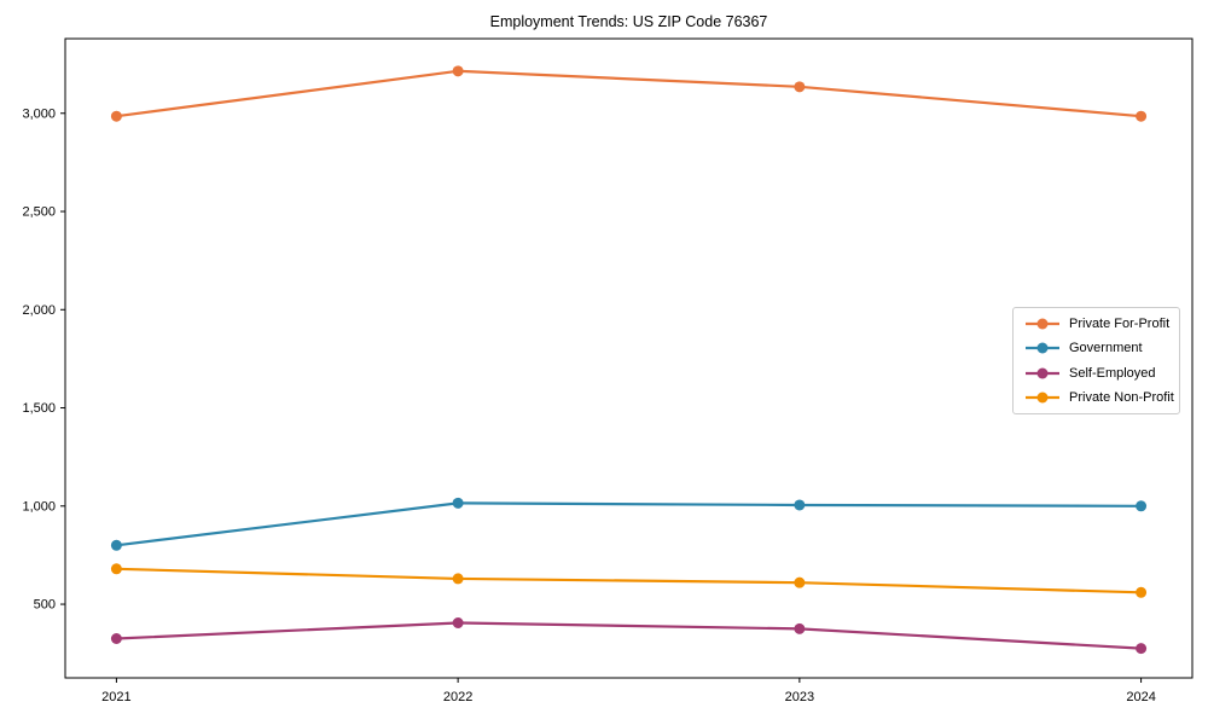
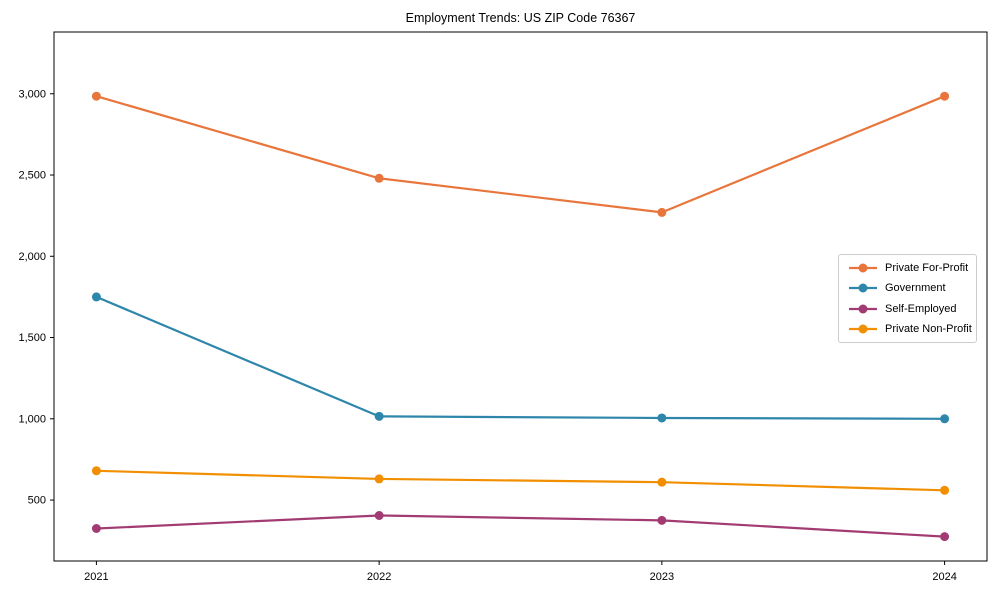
Government/2021: 800 -> 1750
Private For-Profit/2022: 3220 -> 2480
Private For-Profit/2023: 3140 -> 2270
